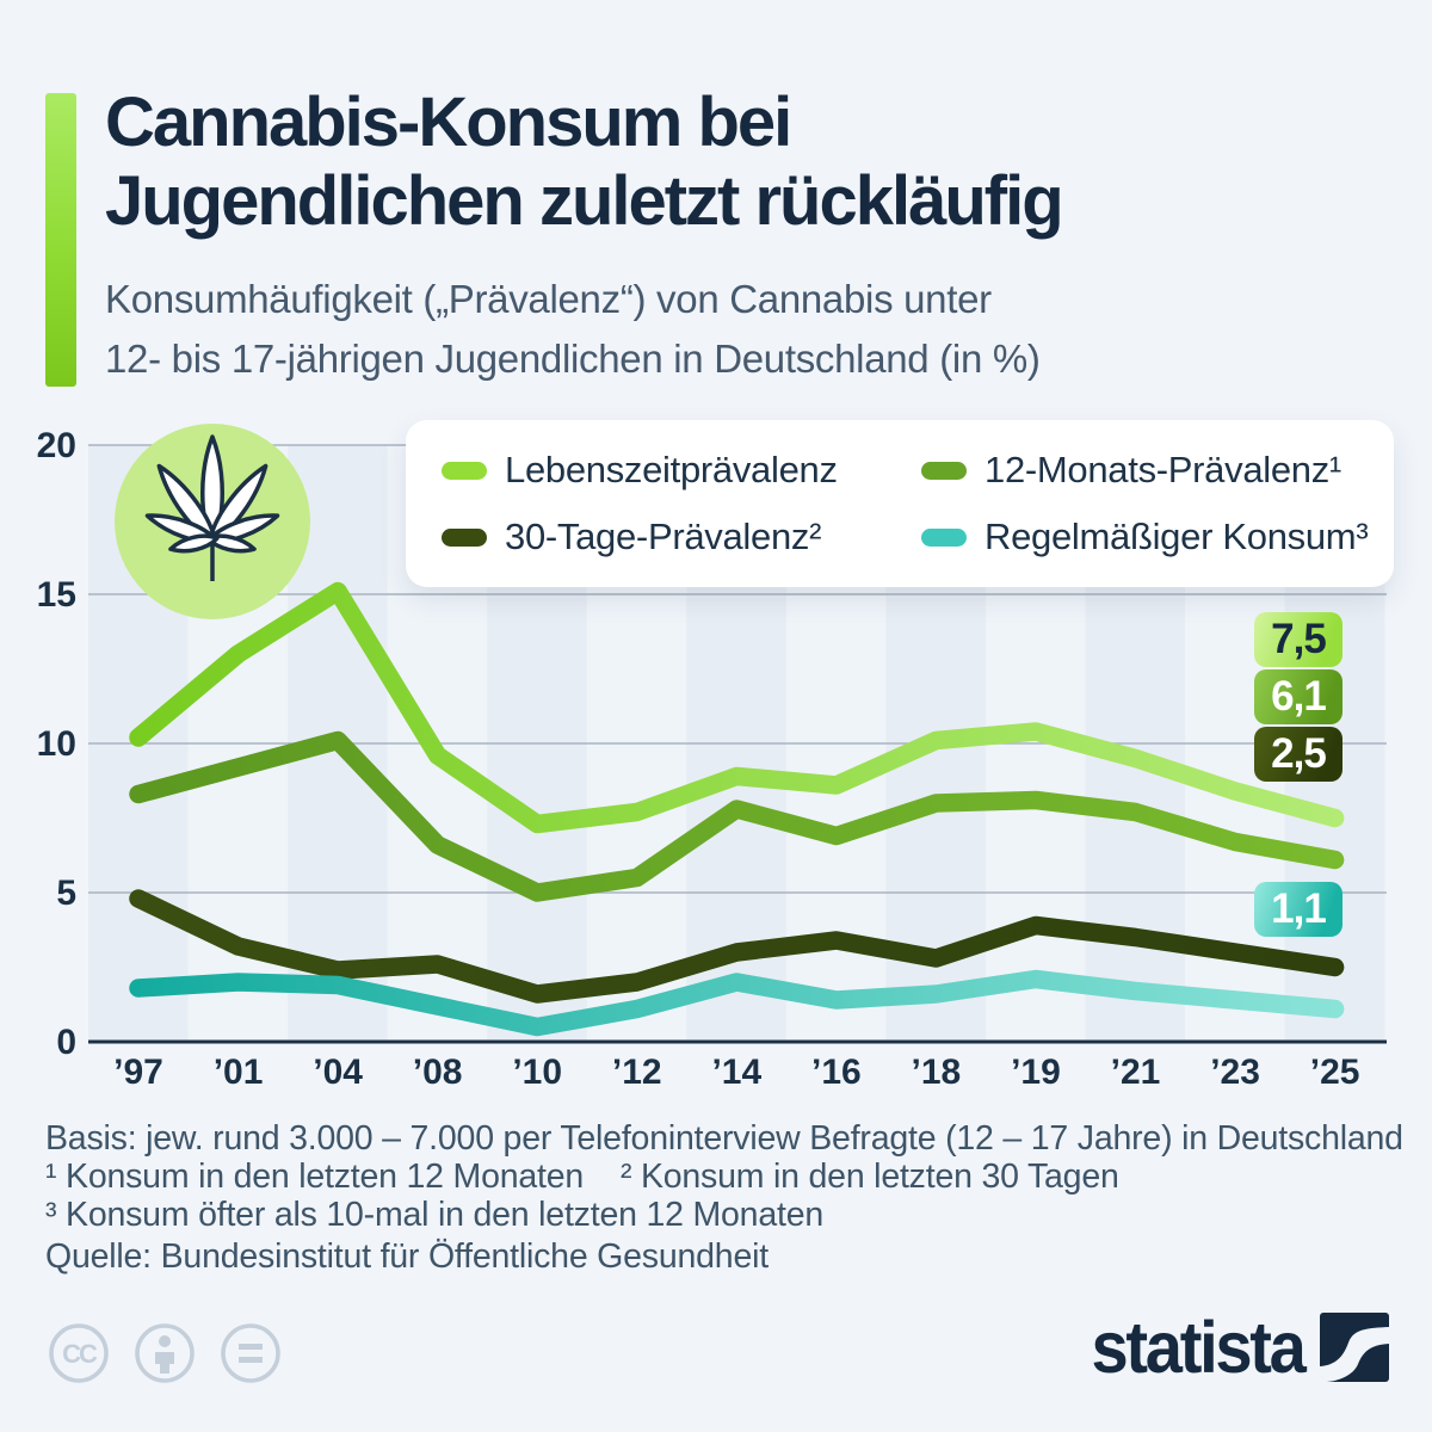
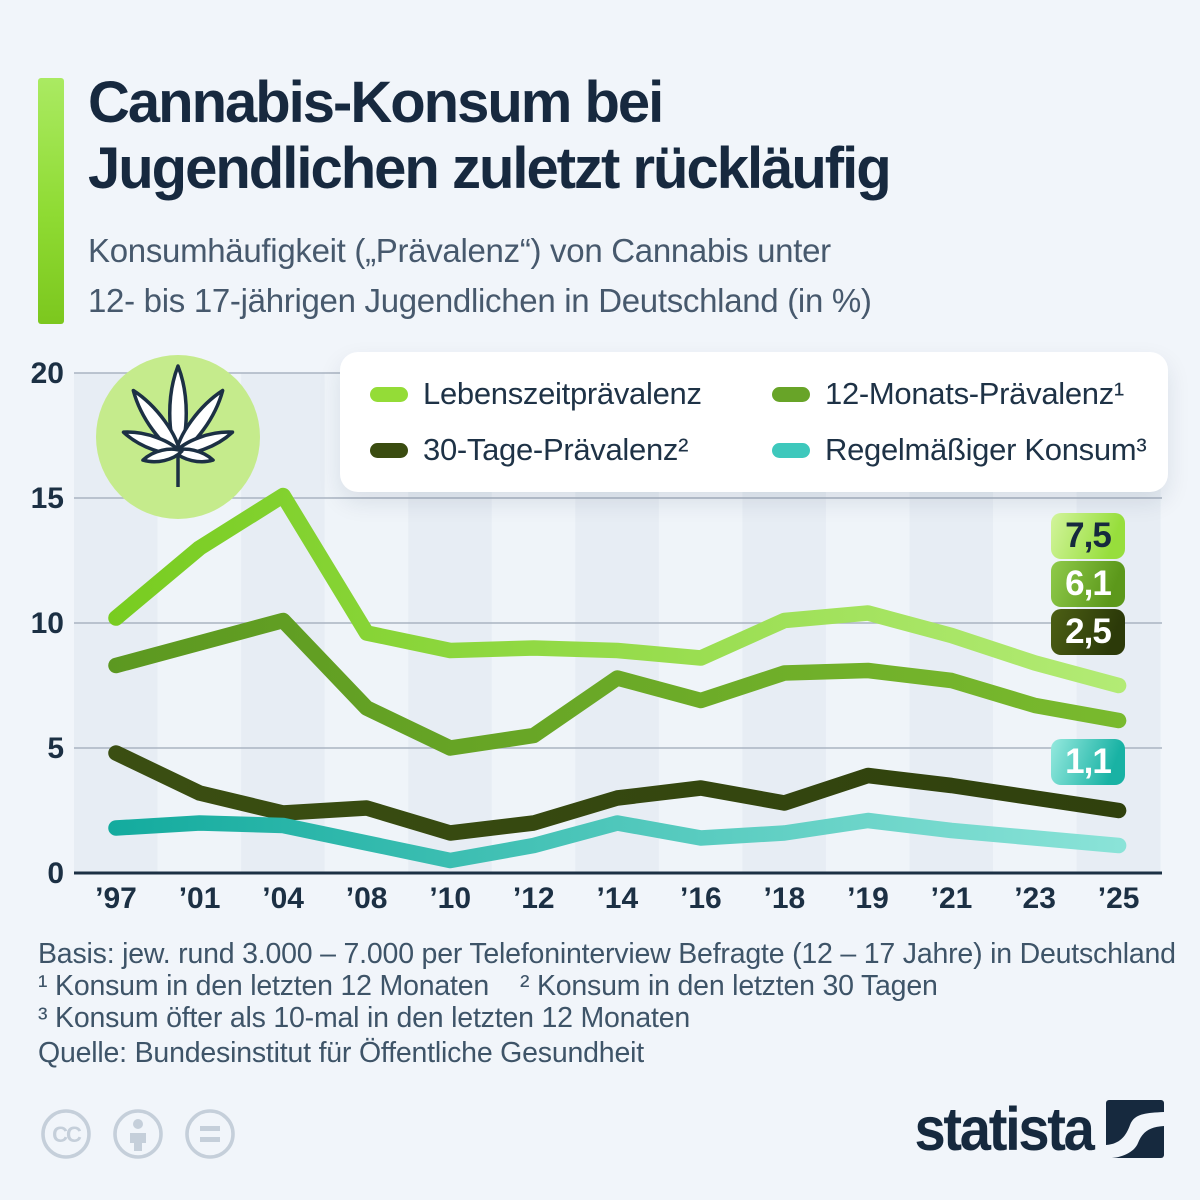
Lebenszeitprävalenz/’10: 7.3 -> 8.9
Lebenszeitprävalenz/’12: 7.7 -> 9.0
